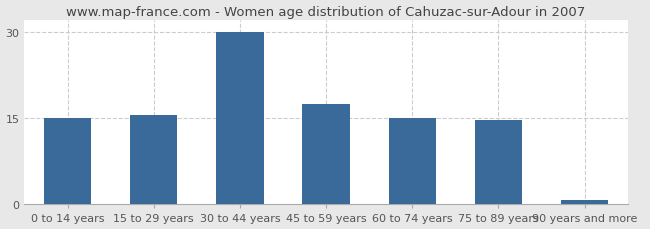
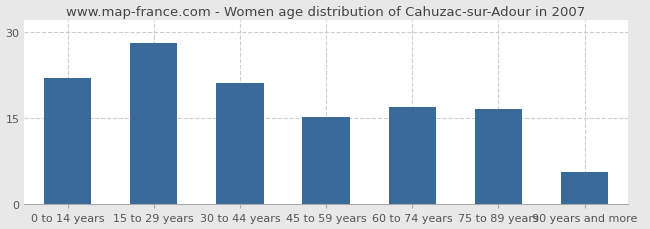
0 to 14 years: 15.0 -> 22.0
15 to 29 years: 15.5 -> 28.0
30 to 44 years: 30.0 -> 21.0
45 to 59 years: 17.5 -> 15.2
60 to 74 years: 15.0 -> 17.0
75 to 89 years: 14.7 -> 16.6
90 years and more: 0.7 -> 5.6
